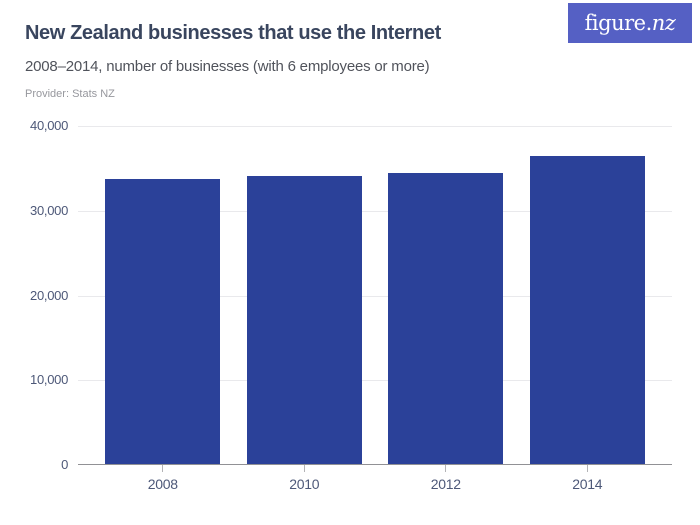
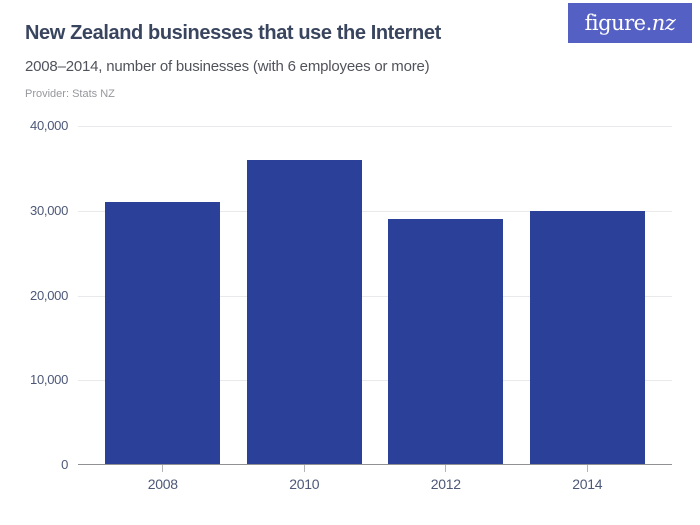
2008: 34000 -> 31000
2010: 34000 -> 36000
2012: 34000 -> 29000
2014: 36000 -> 30000
